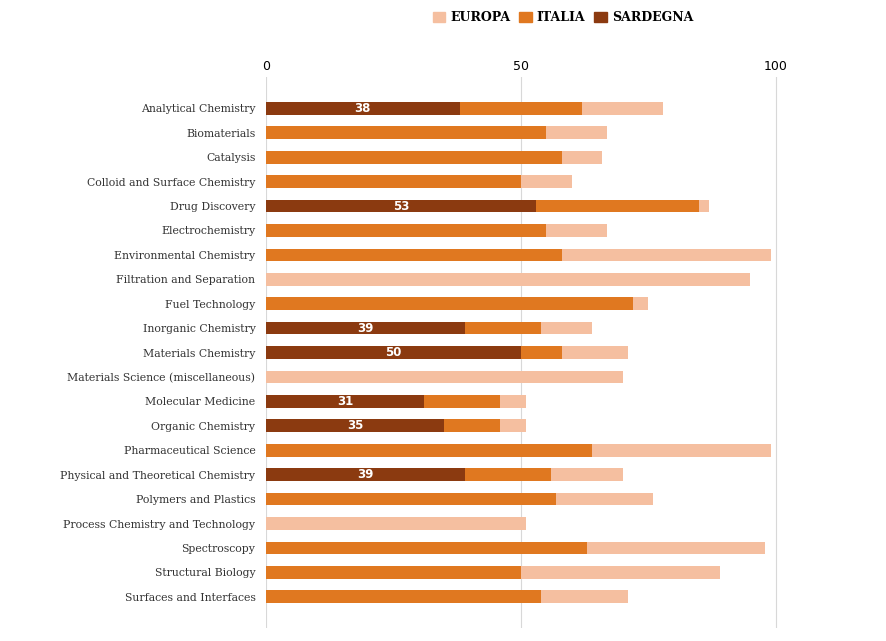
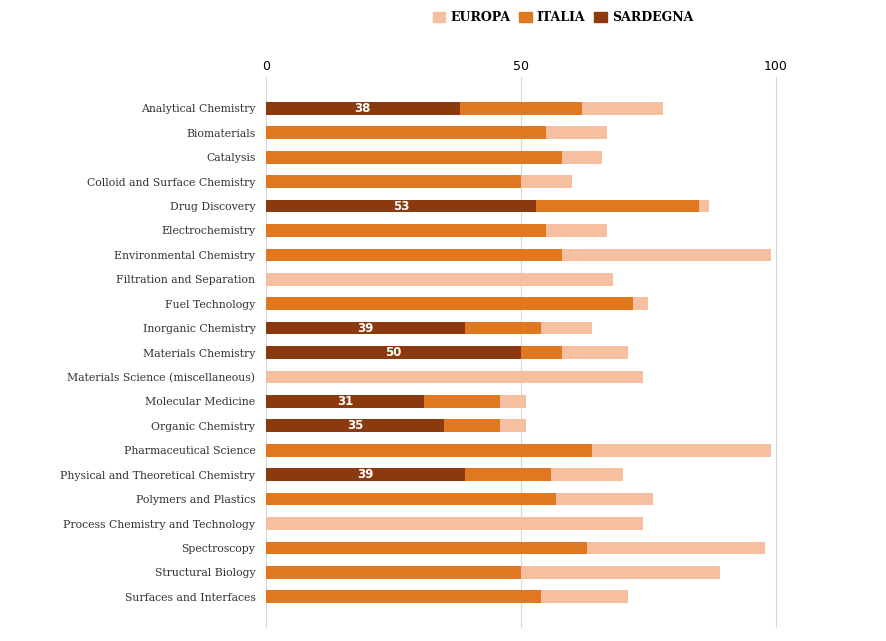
EUROPA/Filtration and Separation: 95 -> 68
EUROPA/Materials Science (miscellaneous): 70 -> 74
EUROPA/Process Chemistry and Technology: 51 -> 74
